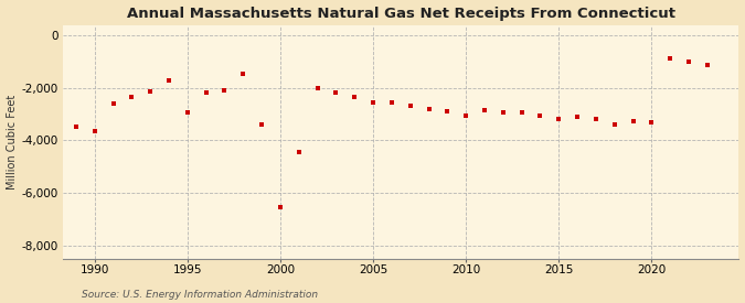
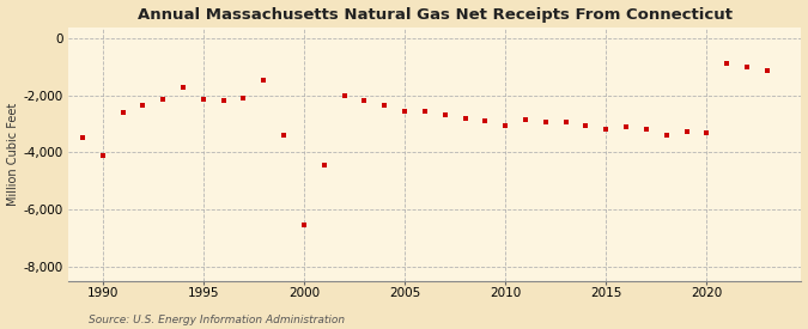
1990: -3,650 -> -4,100
1995: -2,950 -> -2,150
